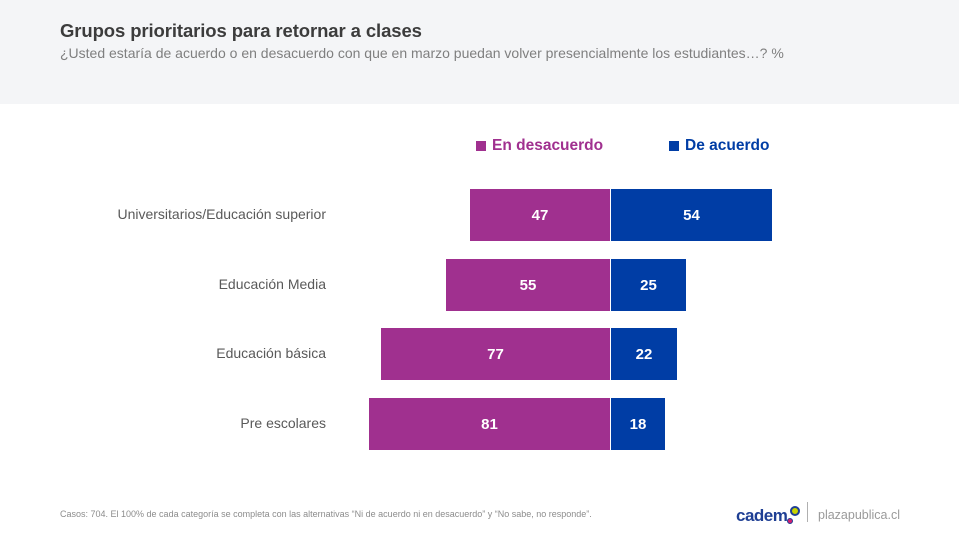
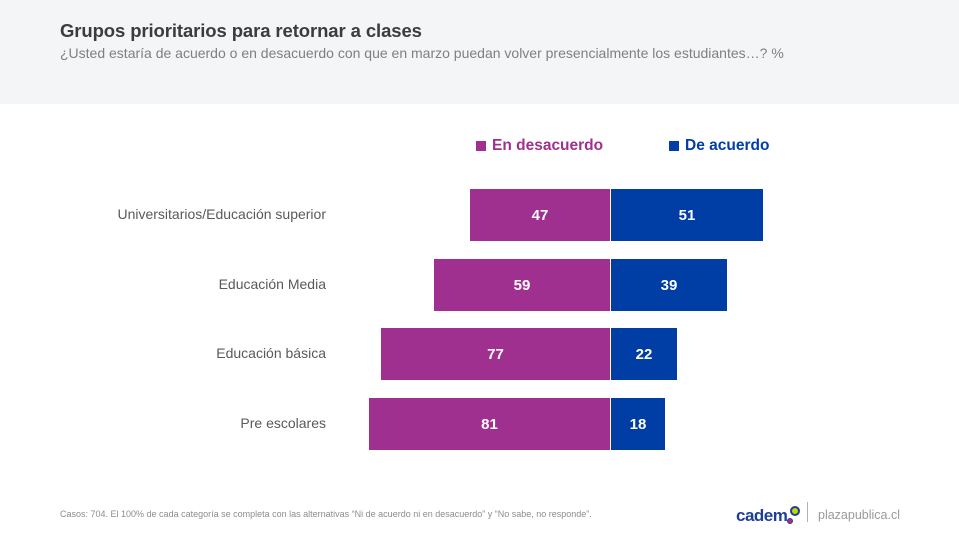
De acuerdo/Universitarios/Educación superior: 54 -> 51
En desacuerdo/Educación Media: 55 -> 59
De acuerdo/Educación Media: 25 -> 39
